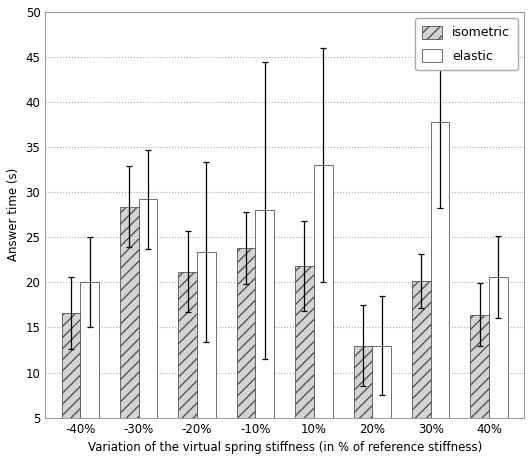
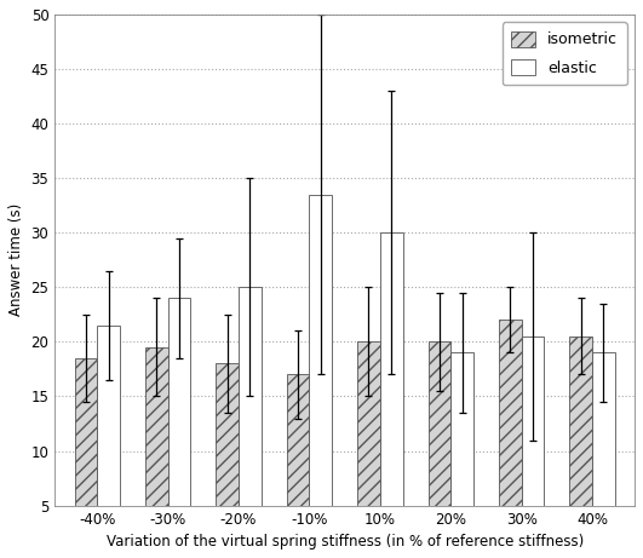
isometric/-40%: 16.6 -> 18.5
elastic/-40%: 20.0 -> 21.5
isometric/-30%: 28.4 -> 19.5
elastic/-30%: 29.2 -> 24.0
isometric/-20%: 21.2 -> 18.0
elastic/-20%: 23.4 -> 25.0
isometric/-10%: 23.8 -> 17.0
elastic/-10%: 28.0 -> 33.5
isometric/10%: 21.8 -> 20.0
elastic/10%: 33.0 -> 30.0
isometric/20%: 13.0 -> 20.0
elastic/20%: 13.0 -> 19.0
isometric/30%: 20.2 -> 22.0
elastic/30%: 37.8 -> 20.5
isometric/40%: 16.4 -> 20.5
elastic/40%: 20.6 -> 19.0
